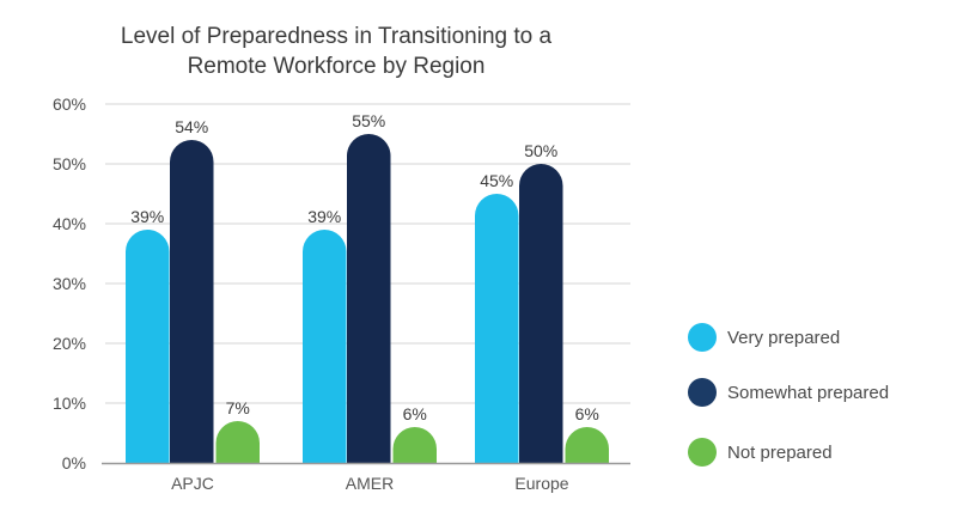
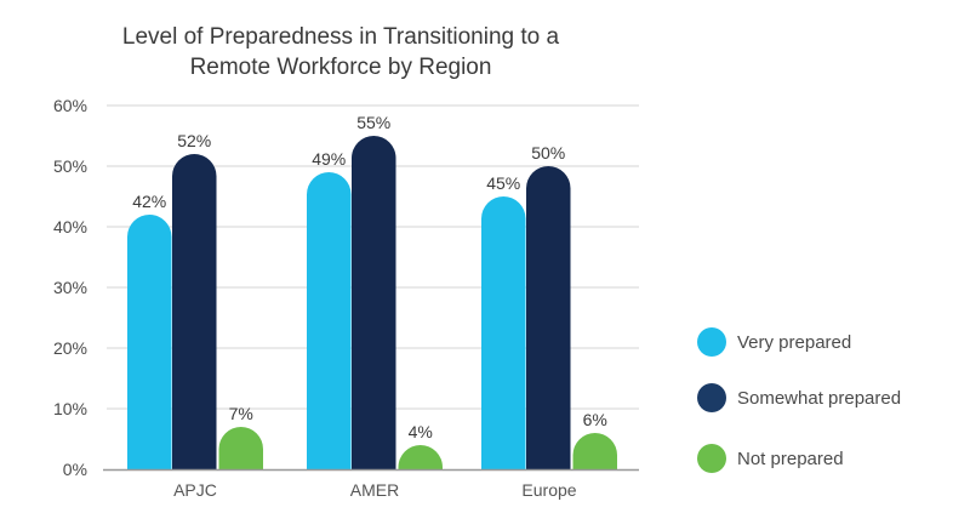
Very prepared/APJC: 39% -> 42%
Somewhat prepared/APJC: 54% -> 52%
Very prepared/AMER: 39% -> 49%
Not prepared/AMER: 6% -> 4%
